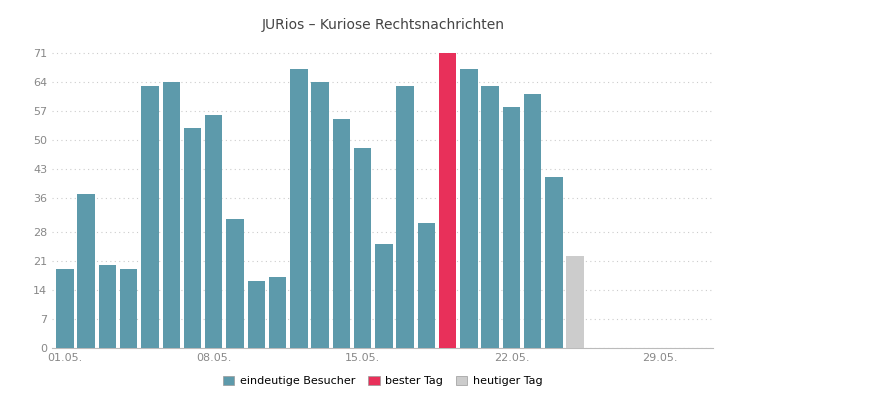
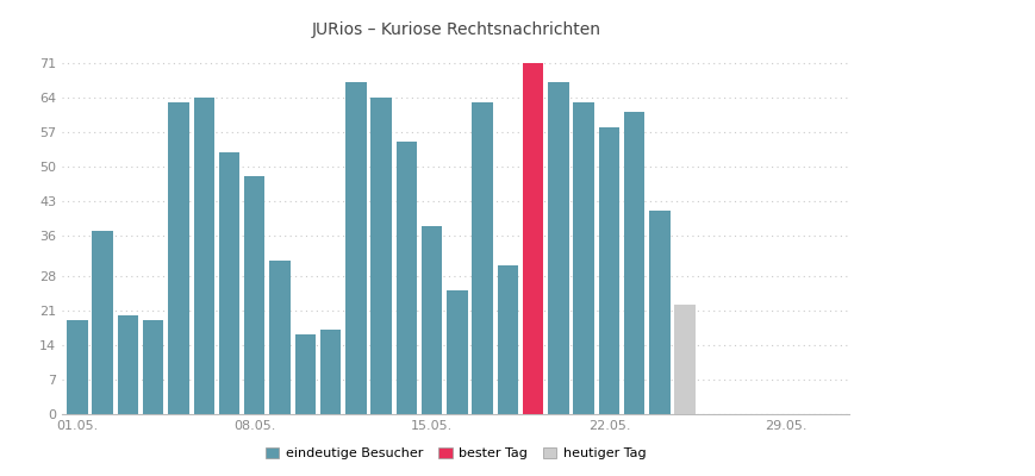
08.05.: 56 -> 48
15.05.: 48 -> 38
